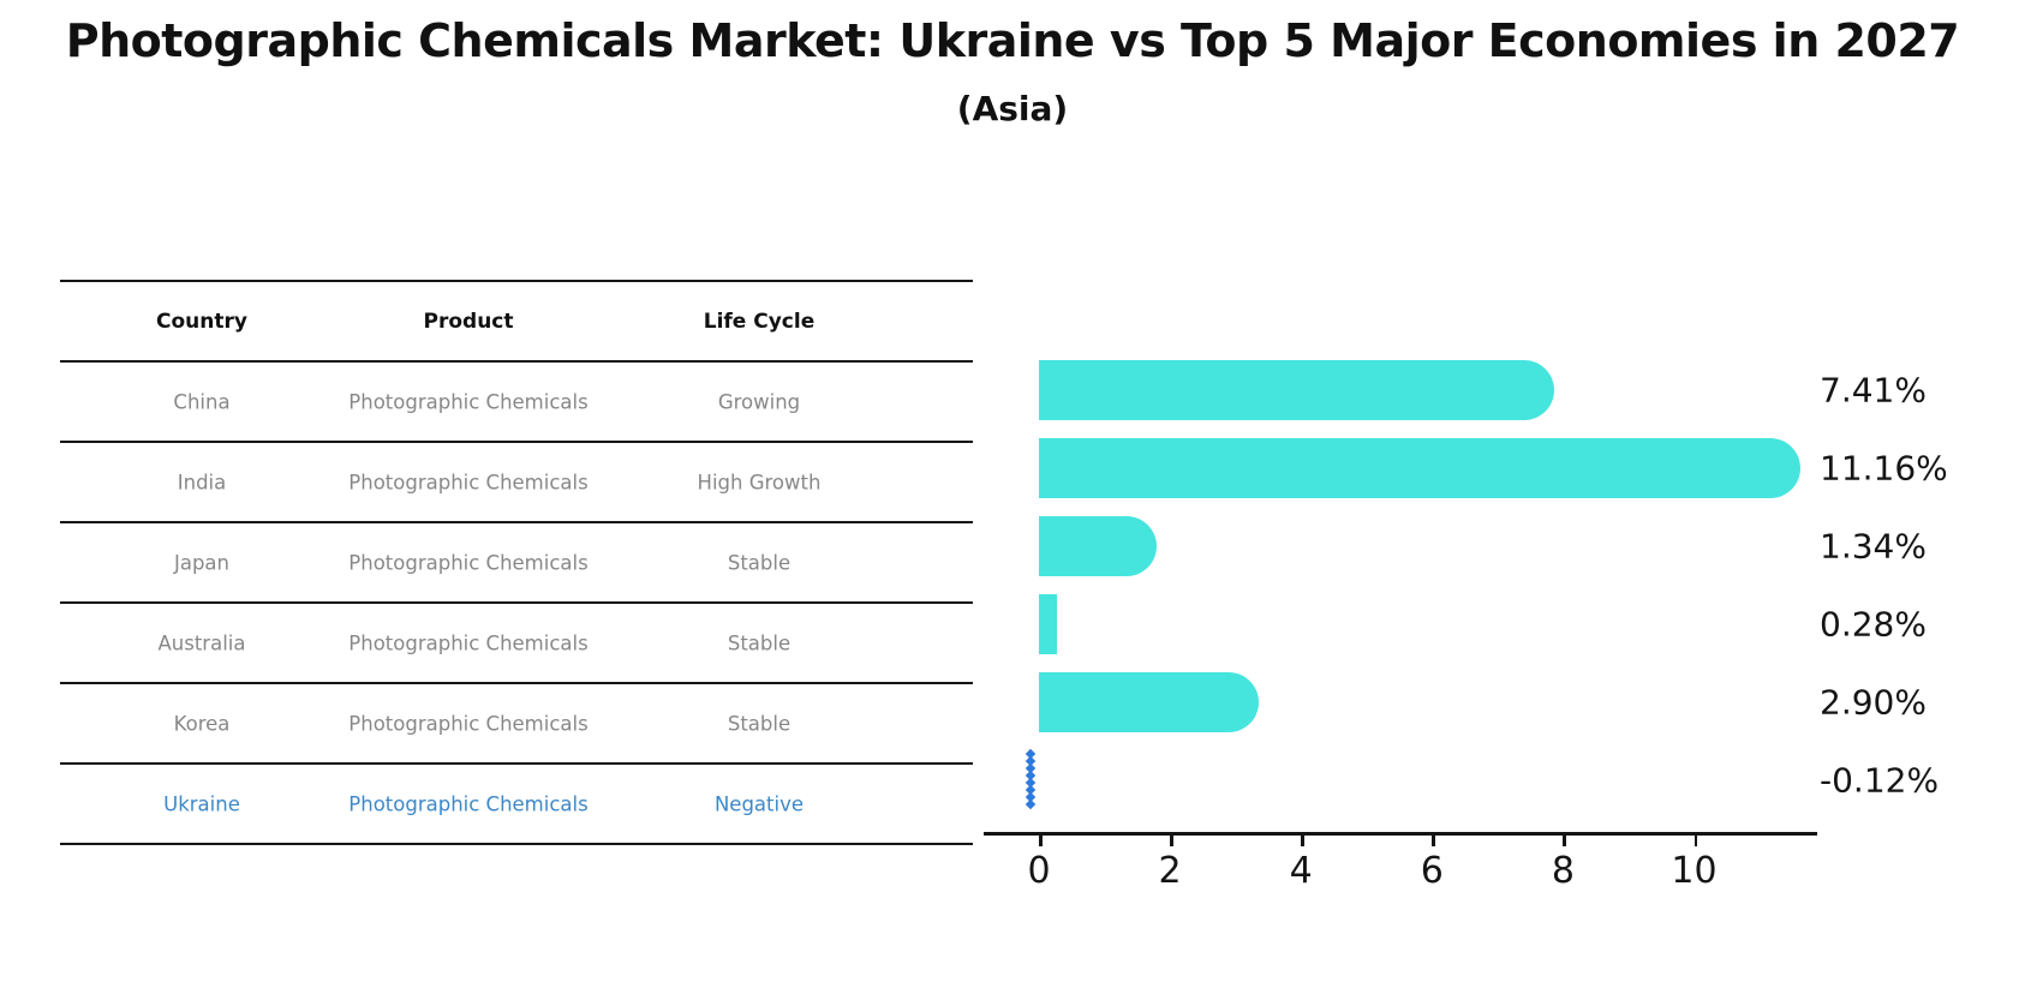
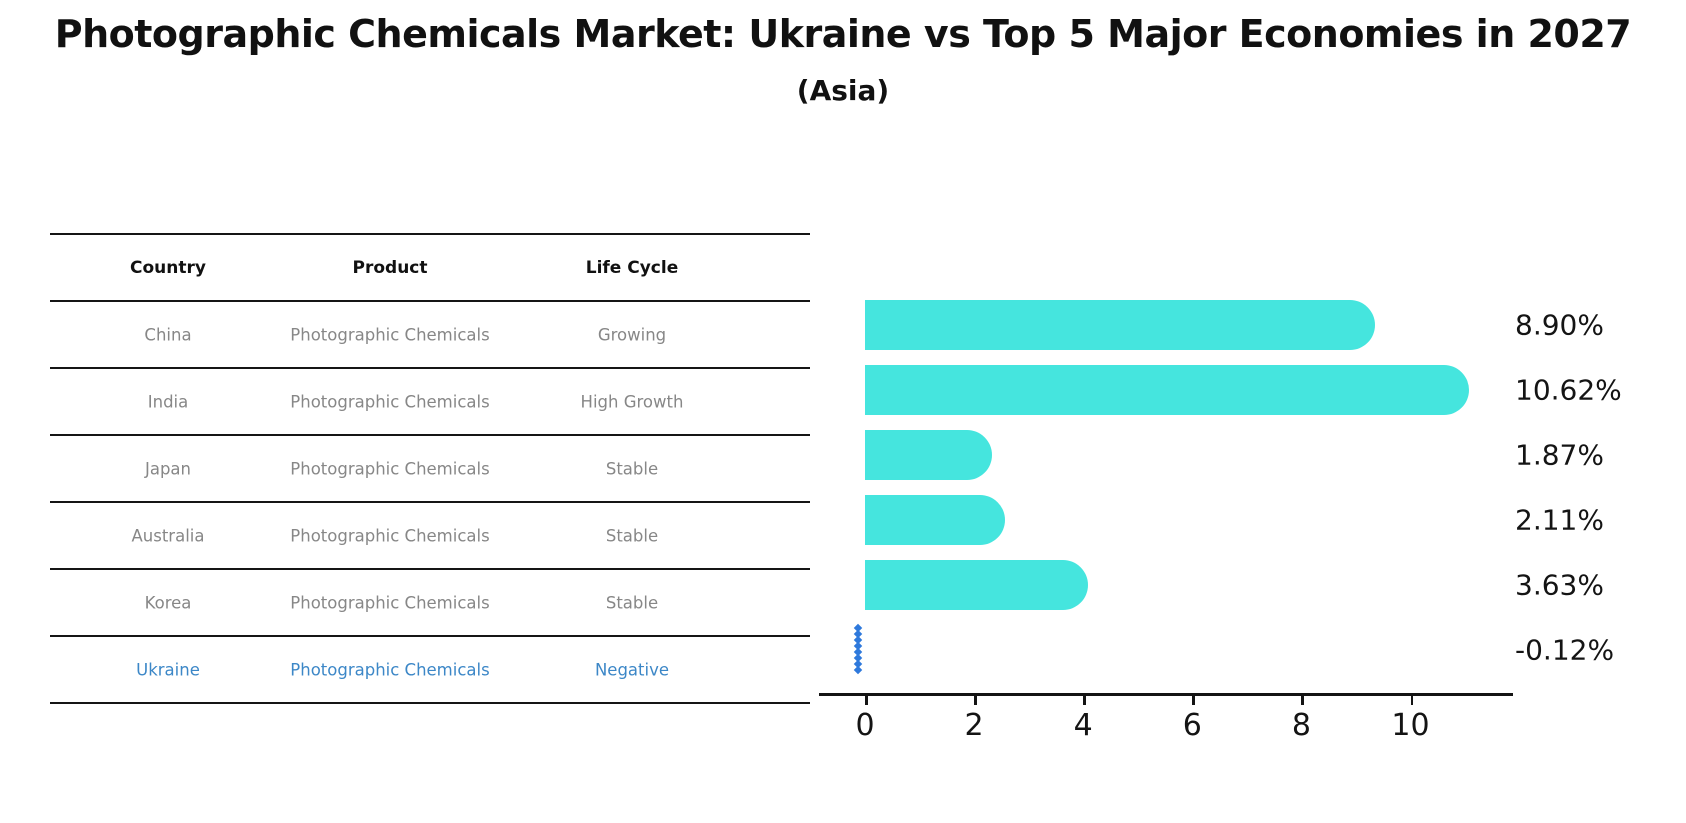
China: 7.41% -> 8.90%
India: 11.16% -> 10.62%
Japan: 1.34% -> 1.87%
Australia: 0.28% -> 2.11%
Korea: 2.90% -> 3.63%
